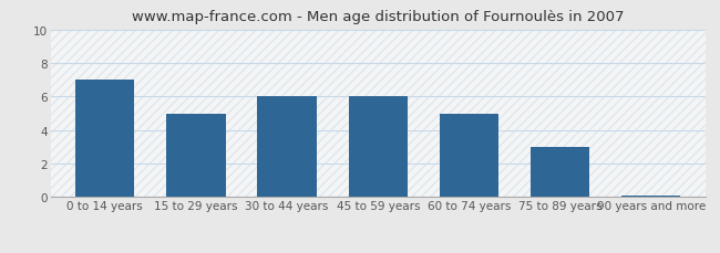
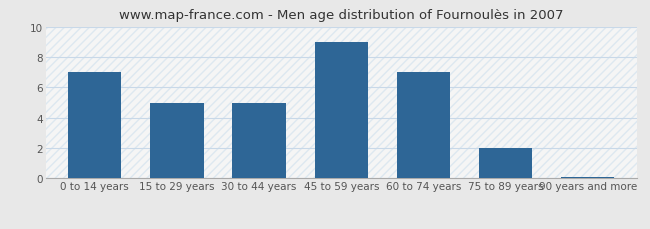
30 to 44 years: 6.0 -> 5.0
45 to 59 years: 6.0 -> 9.0
60 to 74 years: 5.0 -> 7.0
75 to 89 years: 3.0 -> 2.0
